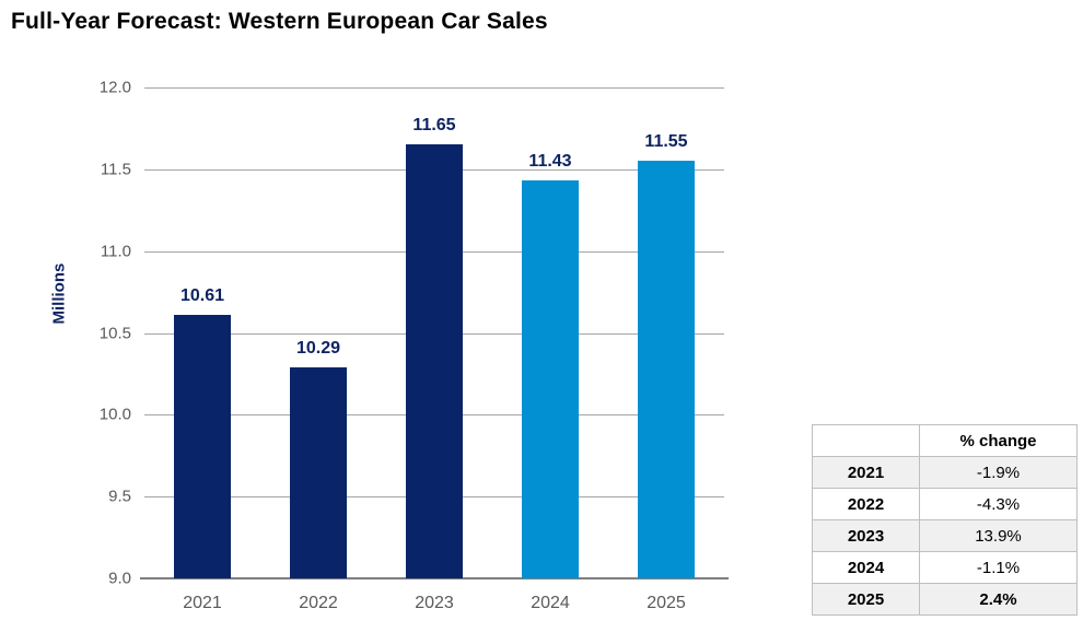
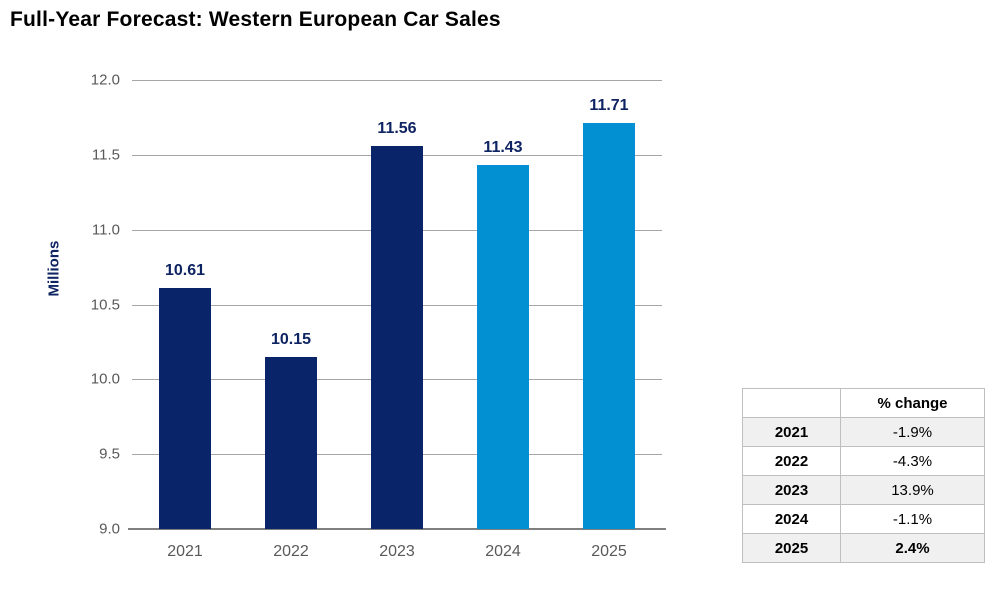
2022: 10.29 -> 10.15
2023: 11.65 -> 11.56
2025: 11.55 -> 11.71
